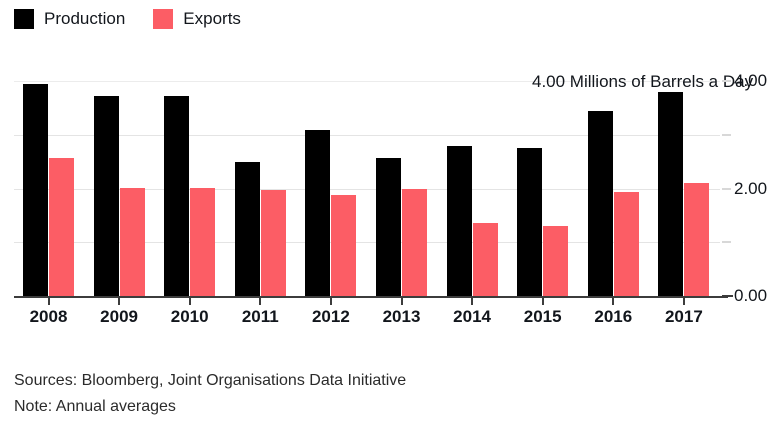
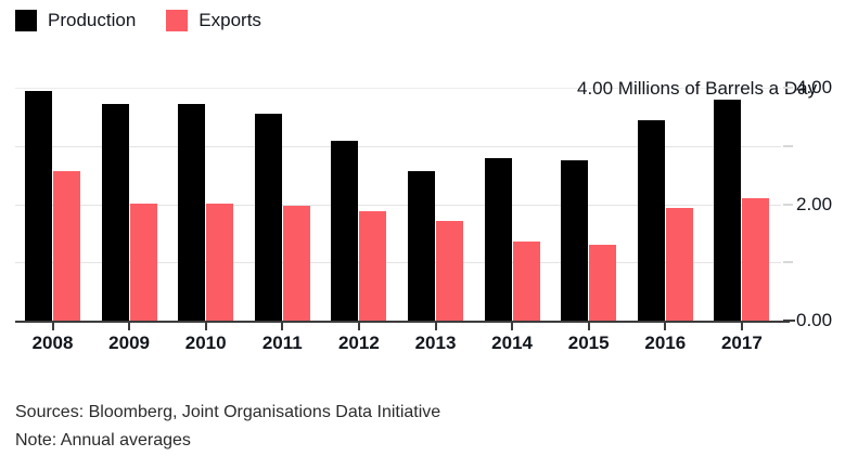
Production/2011: 2.5 -> 3.5
Exports/2013: 2.0 -> 1.7
